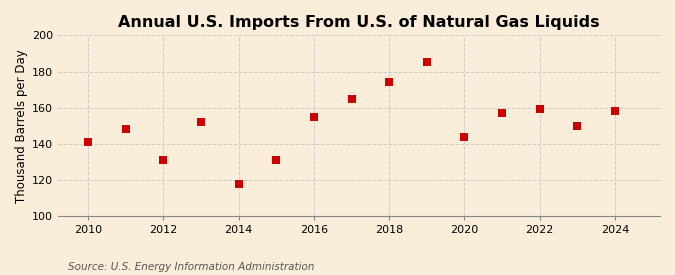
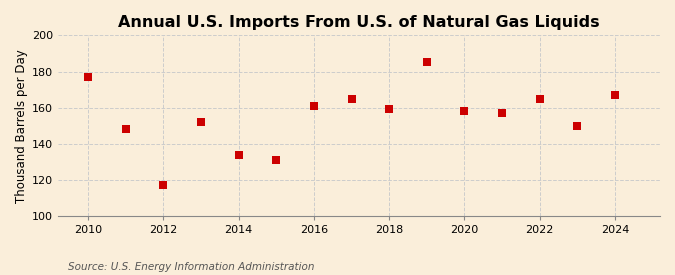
2010: 141 -> 177
2012: 131 -> 117
2014: 118 -> 134
2016: 155 -> 161
2018: 174 -> 159
2020: 144 -> 158
2022: 159 -> 165
2024: 158 -> 167
